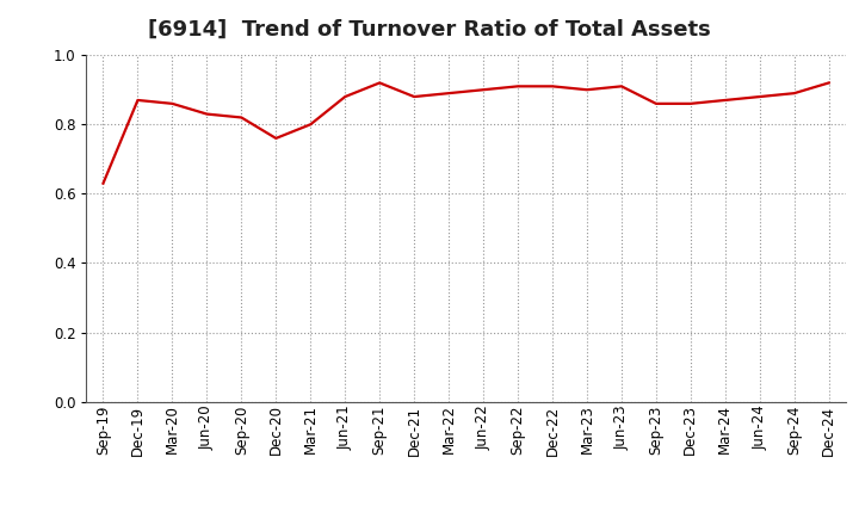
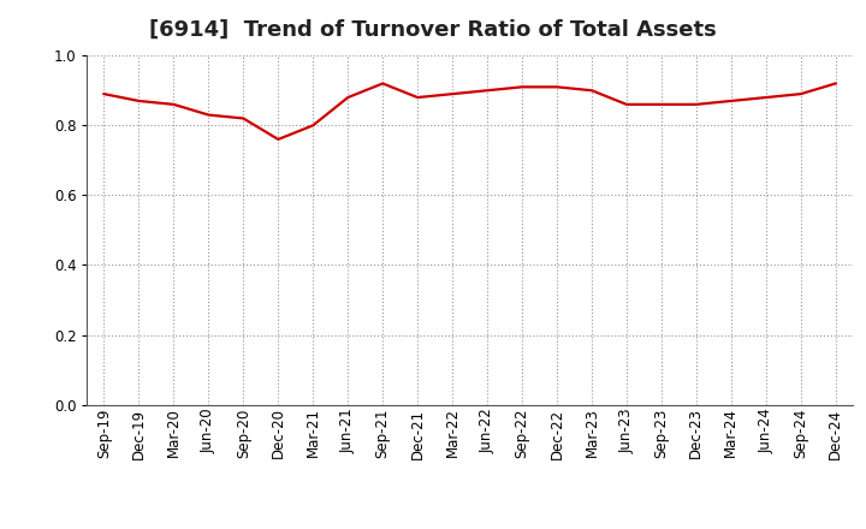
Sep-19: 0.63 -> 0.89
Jun-23: 0.91 -> 0.86
